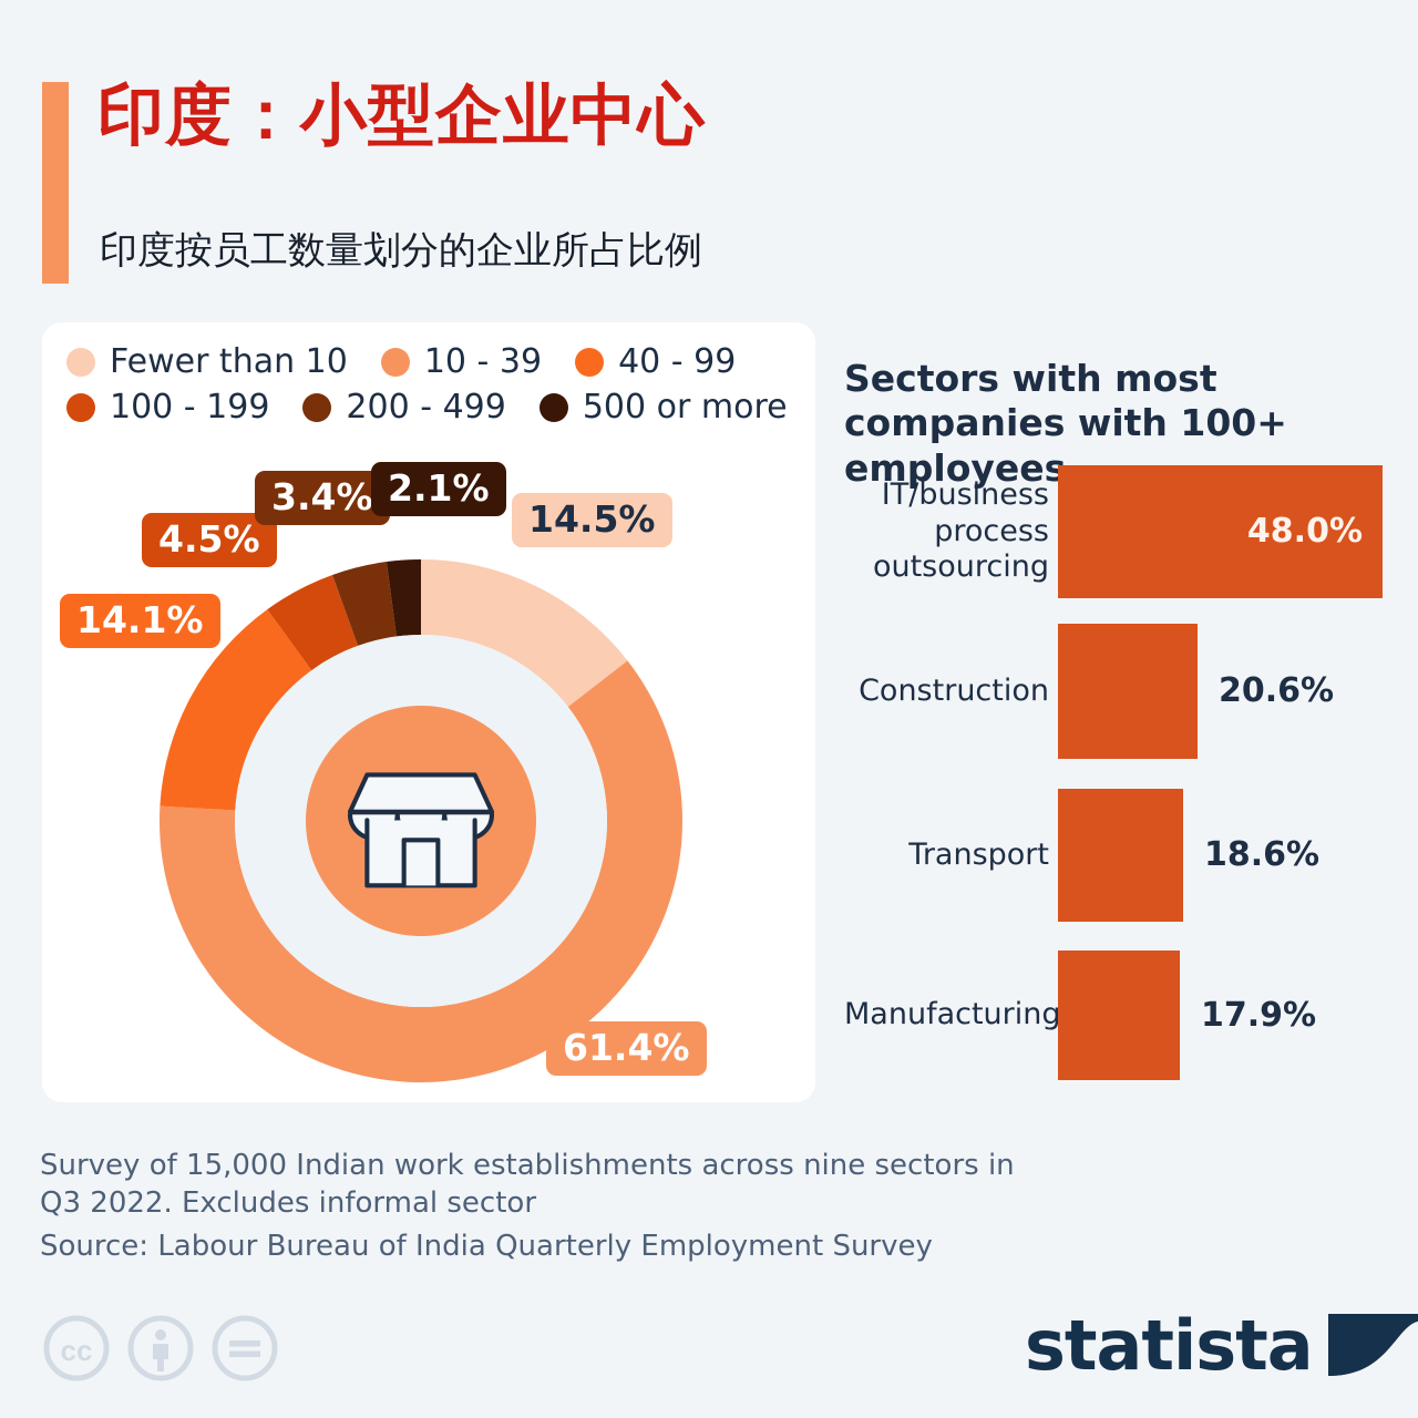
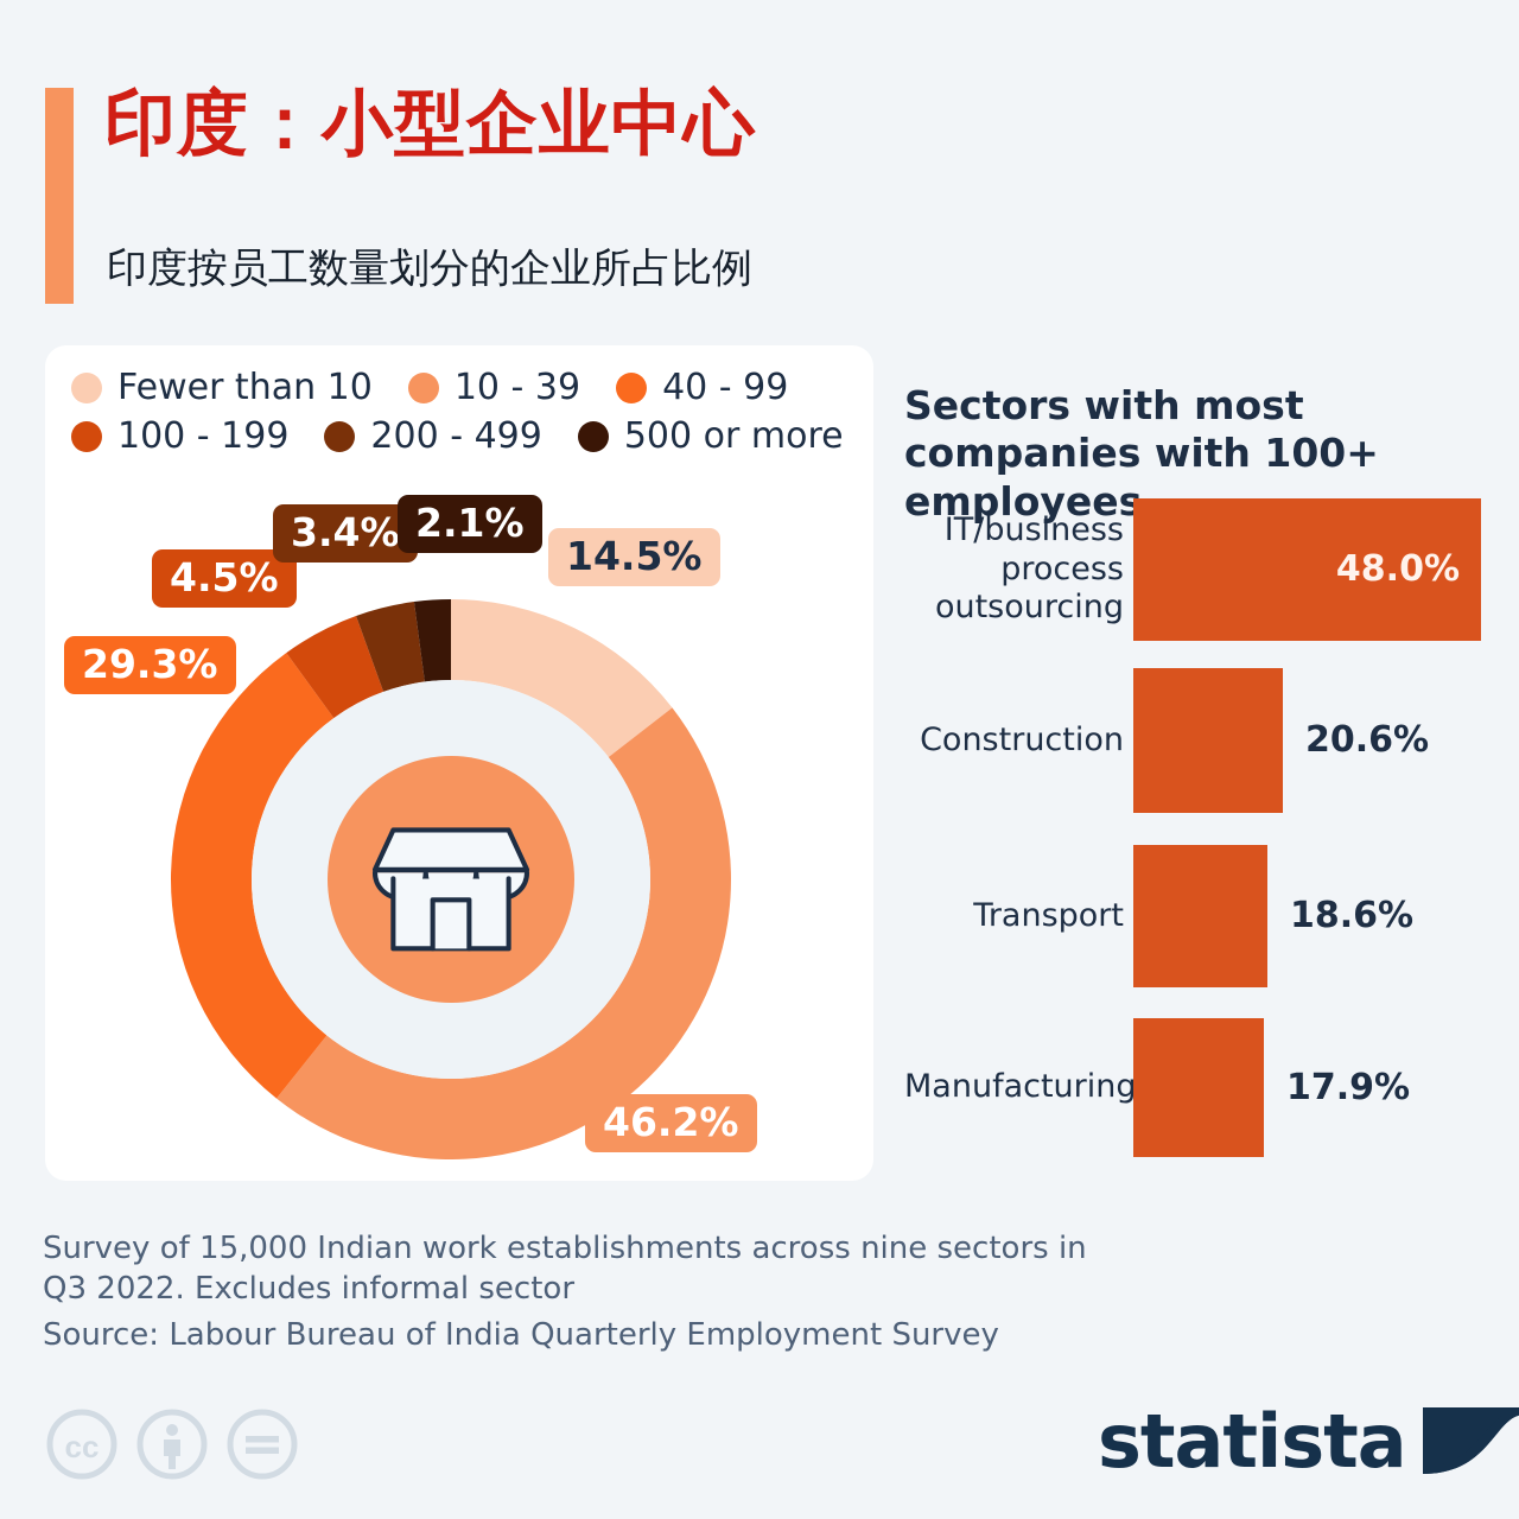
印度按员工数量划分的企业所占比例/10 - 39: 61.4% -> 46.2%
印度按员工数量划分的企业所占比例/40 - 99: 14.1% -> 29.3%
